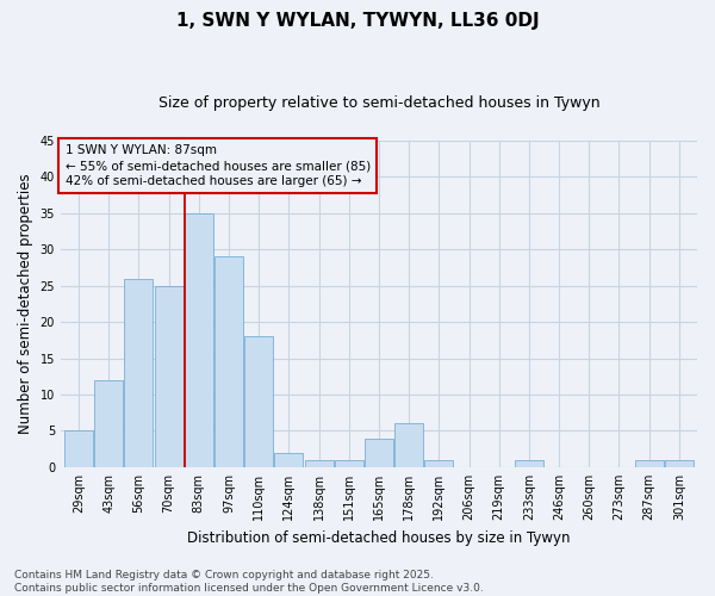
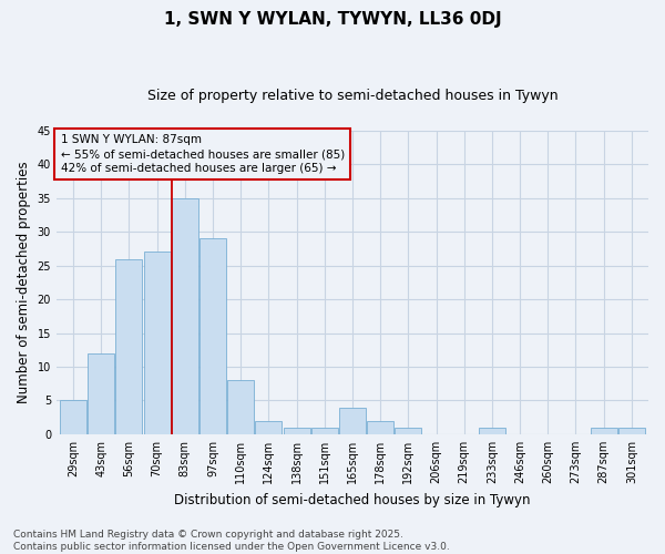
70sqm: 25 -> 27
110sqm: 18 -> 8
178sqm: 6 -> 2
